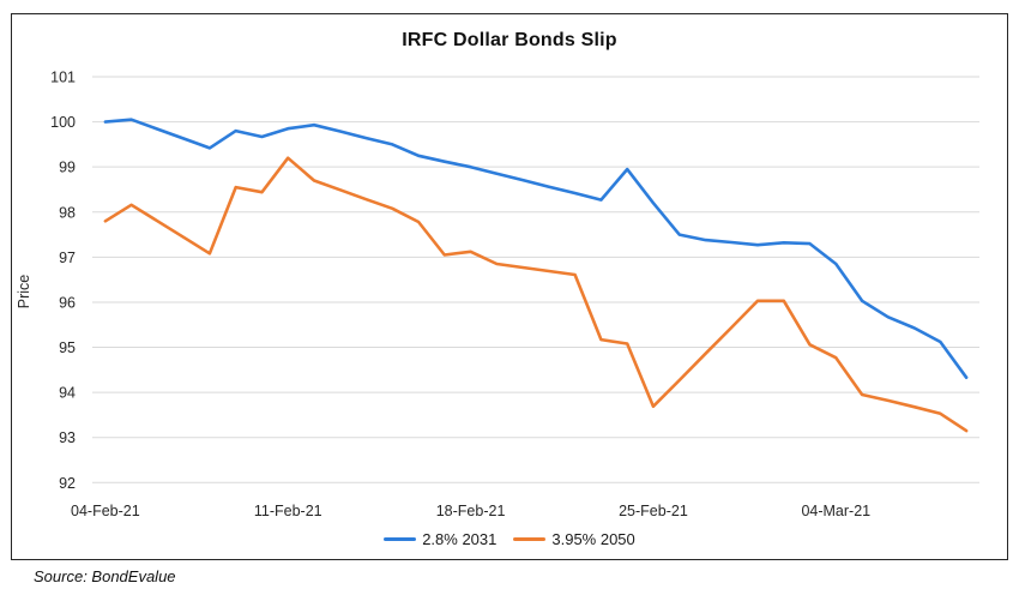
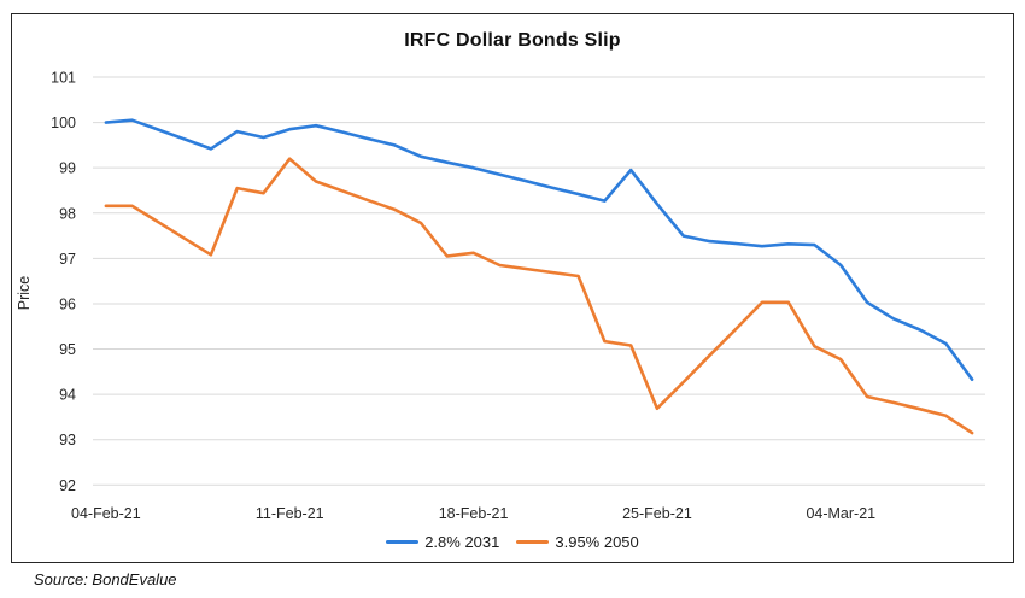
3.95% 2050/04-Feb-21: 97.8 -> 98.2
